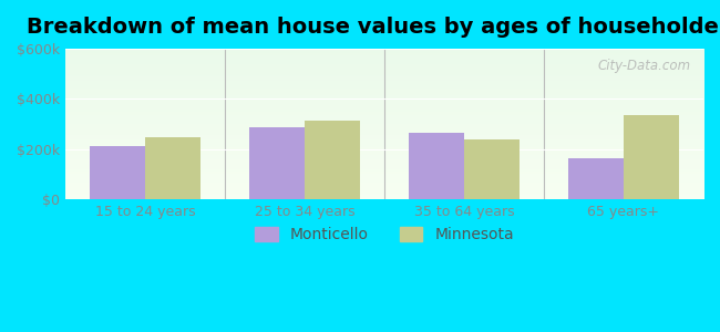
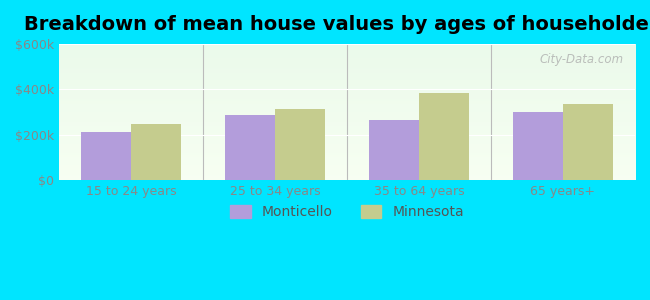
Minnesota/35 to 64 years: $240k -> $385k
Monticello/65 years+: $165k -> $300k
